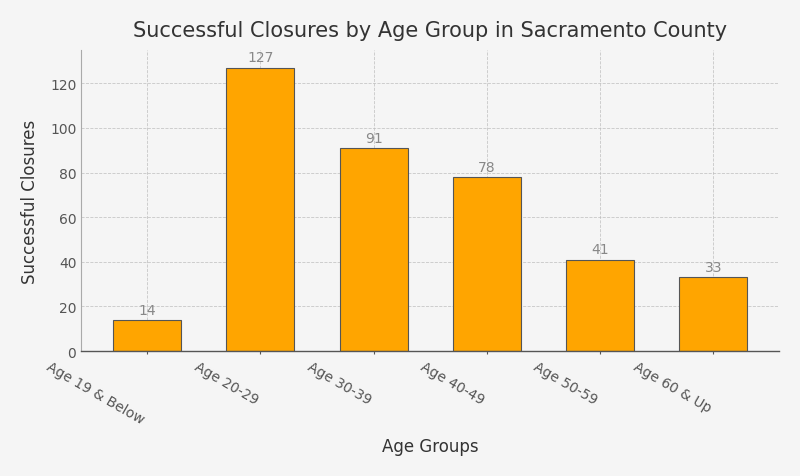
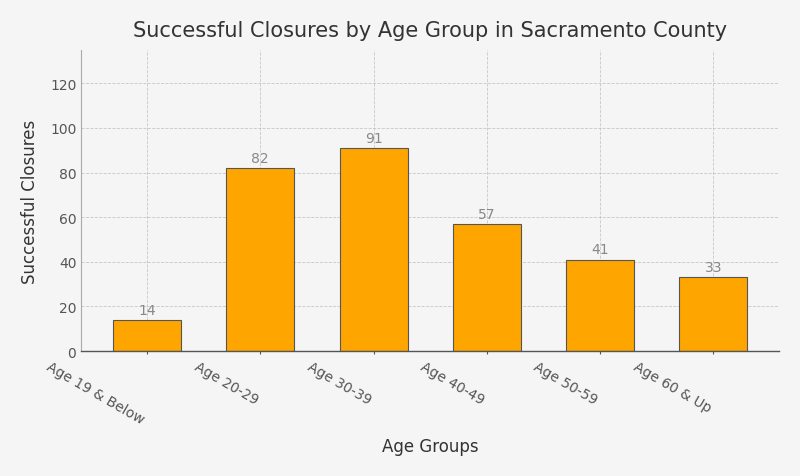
Age 20-29: 127 -> 82
Age 40-49: 78 -> 57
